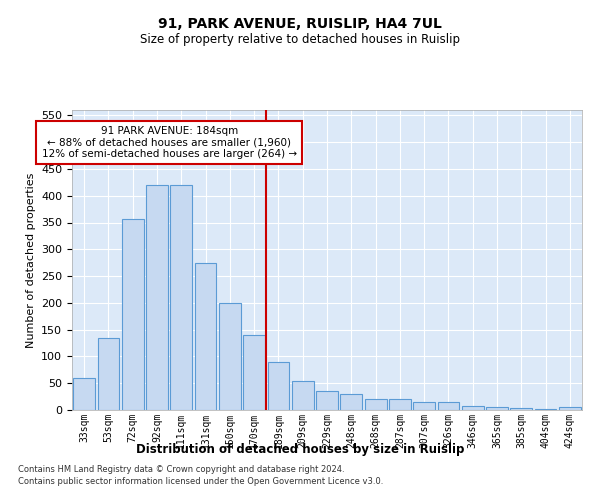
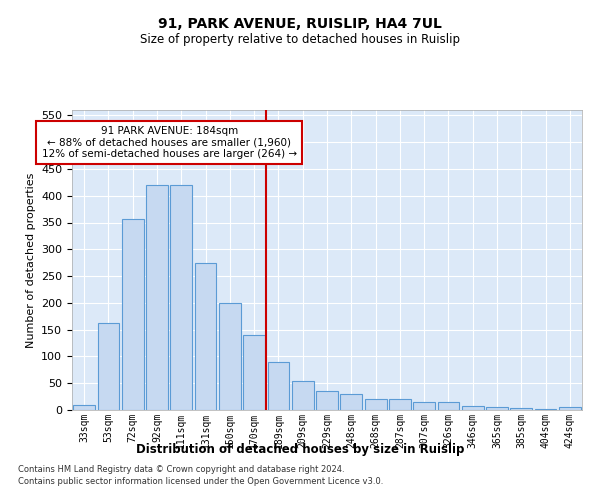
33sqm: 60 -> 10
53sqm: 134 -> 163
